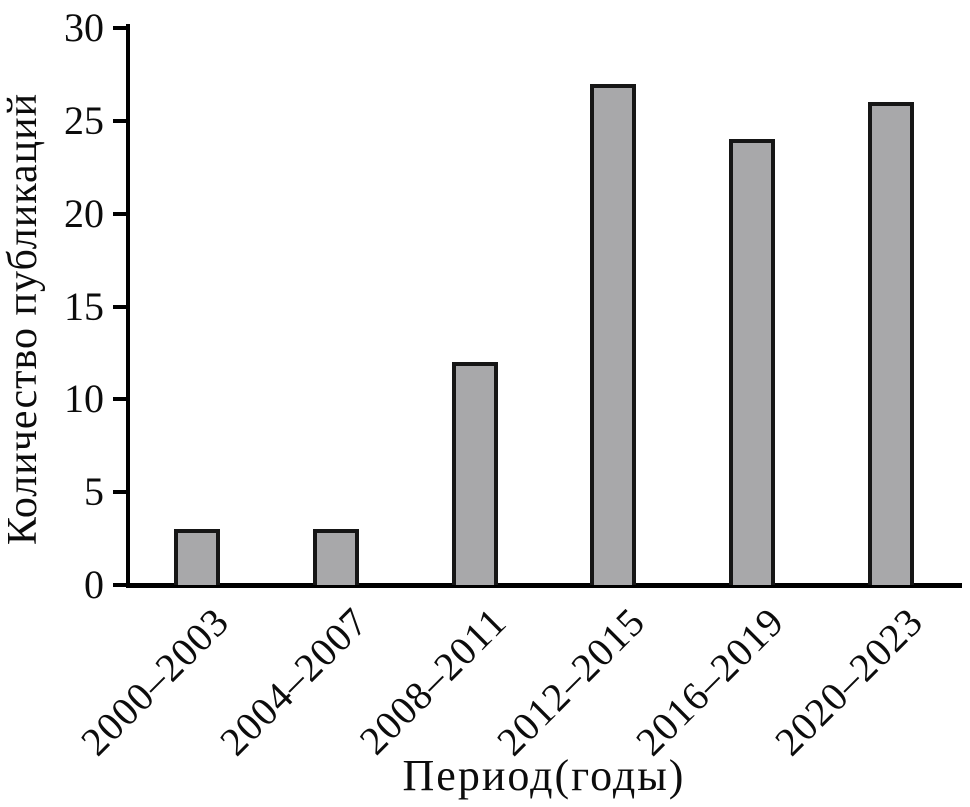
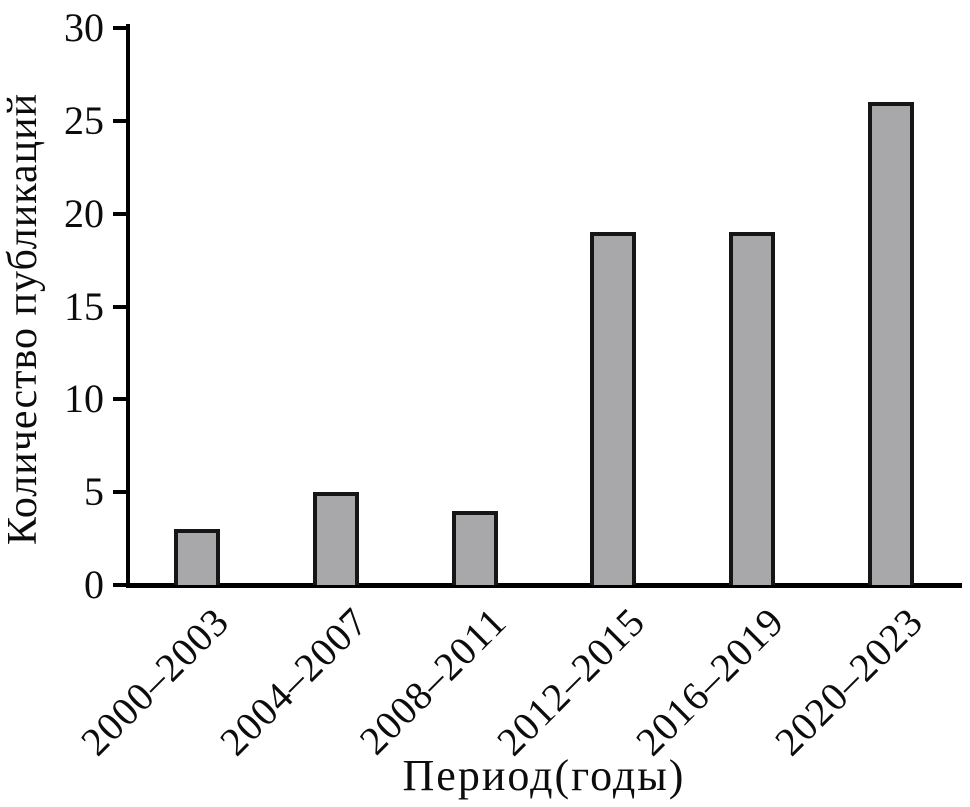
2004–2007: 3 -> 5
2008–2011: 12 -> 4
2012–2015: 27 -> 19
2016–2019: 24 -> 19
